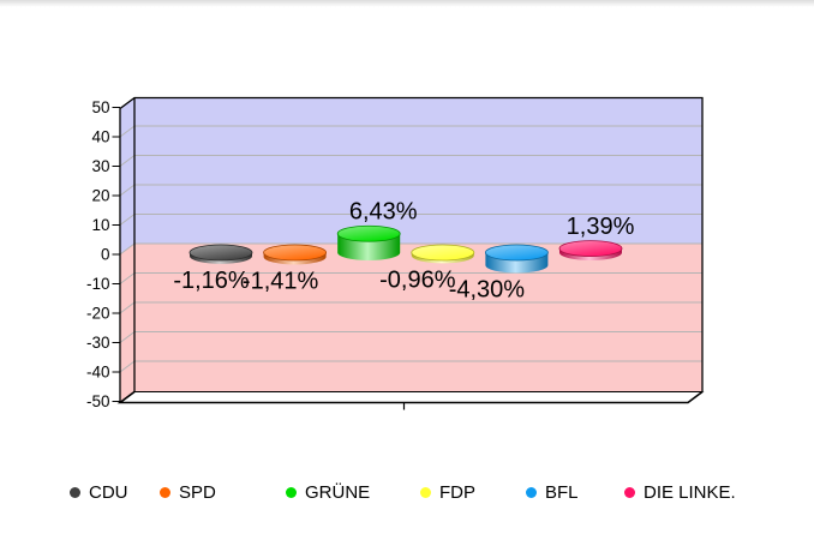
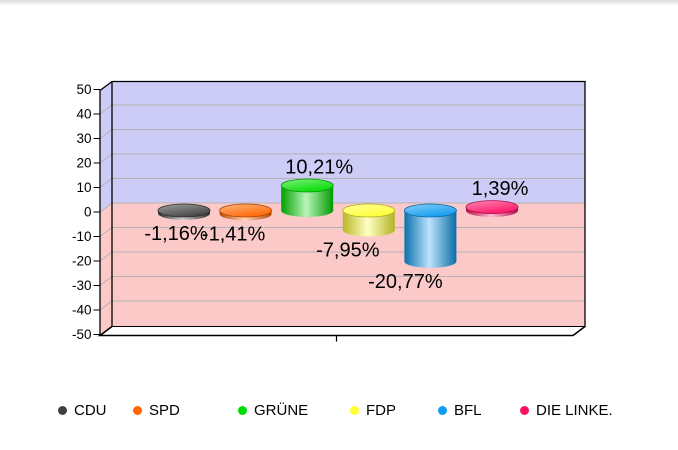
GRÜNE: 6,43% -> 10,21%
FDP: -0,96% -> -7,95%
BFL: -4,30% -> -20,77%
